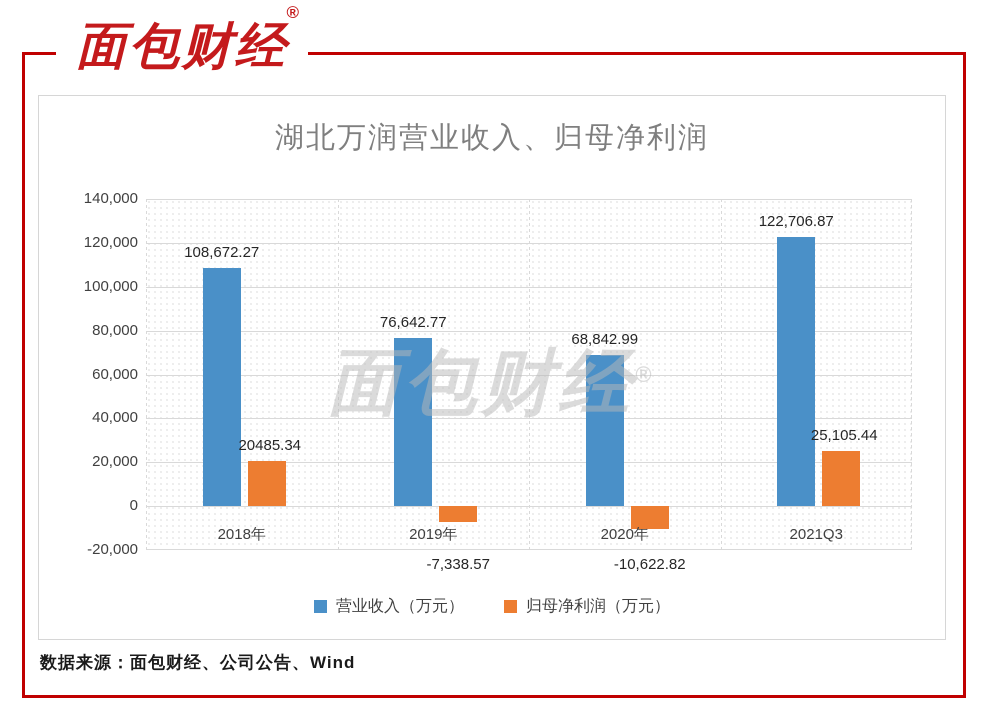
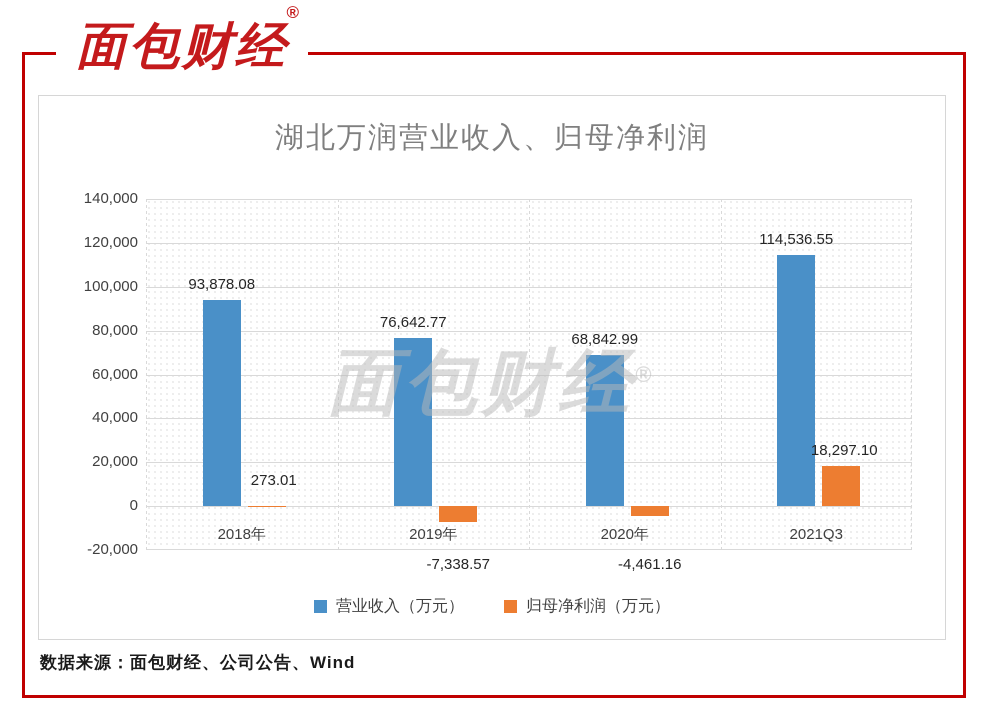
营业收入（万元）/2018年: 108,672.27 -> 93,878.08
归母净利润（万元）/2018年: 20485.34 -> 273.01
归母净利润（万元）/2020年: -10,622.82 -> -4,461.16
营业收入（万元）/2021Q3: 122,706.87 -> 114,536.55
归母净利润（万元）/2021Q3: 25,105.44 -> 18,297.10
